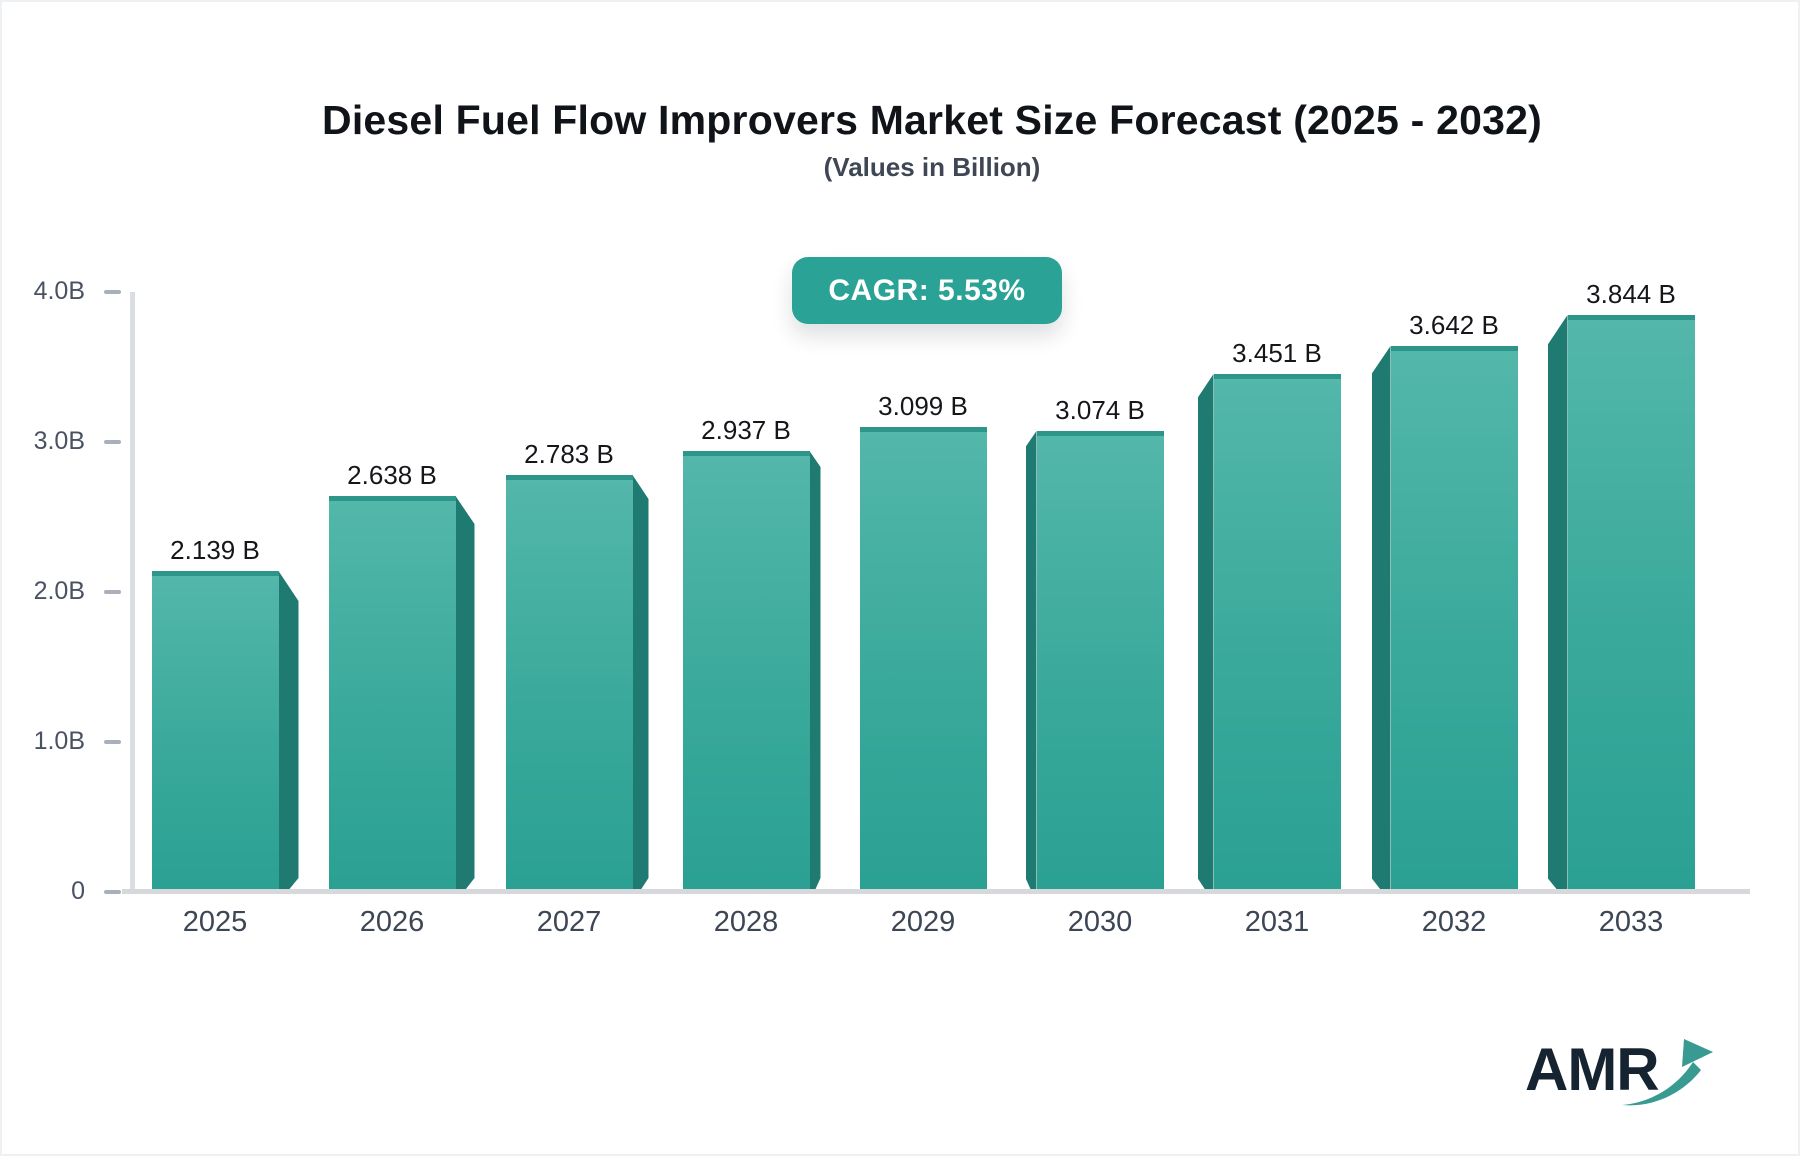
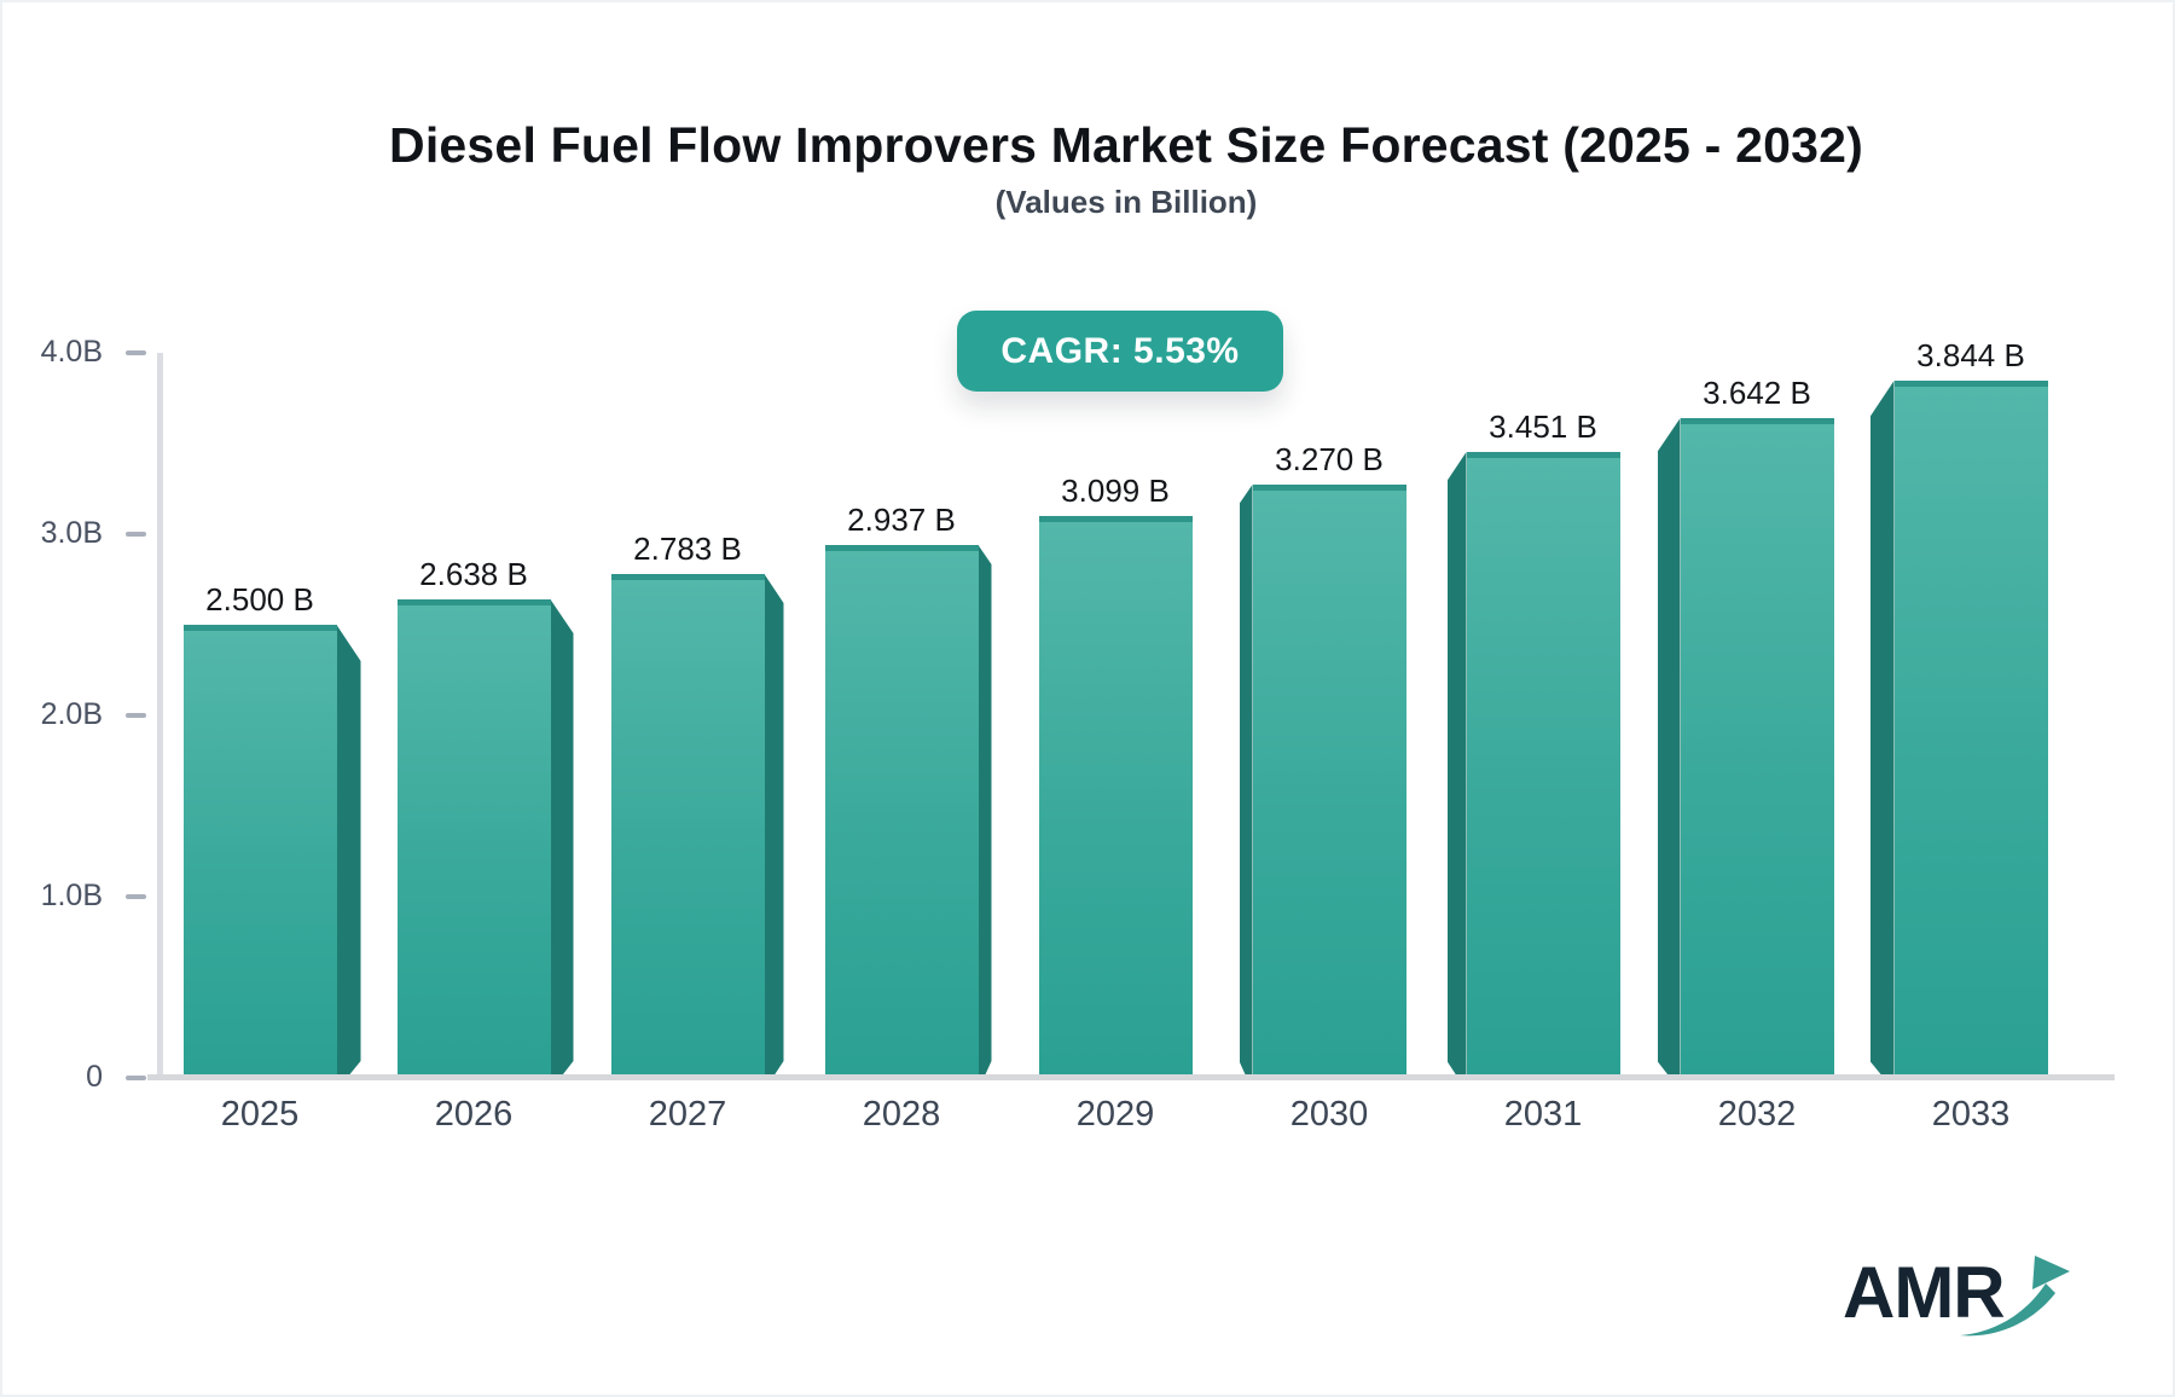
2025: 2.139 -> 2.500
2030: 3.074 -> 3.270
